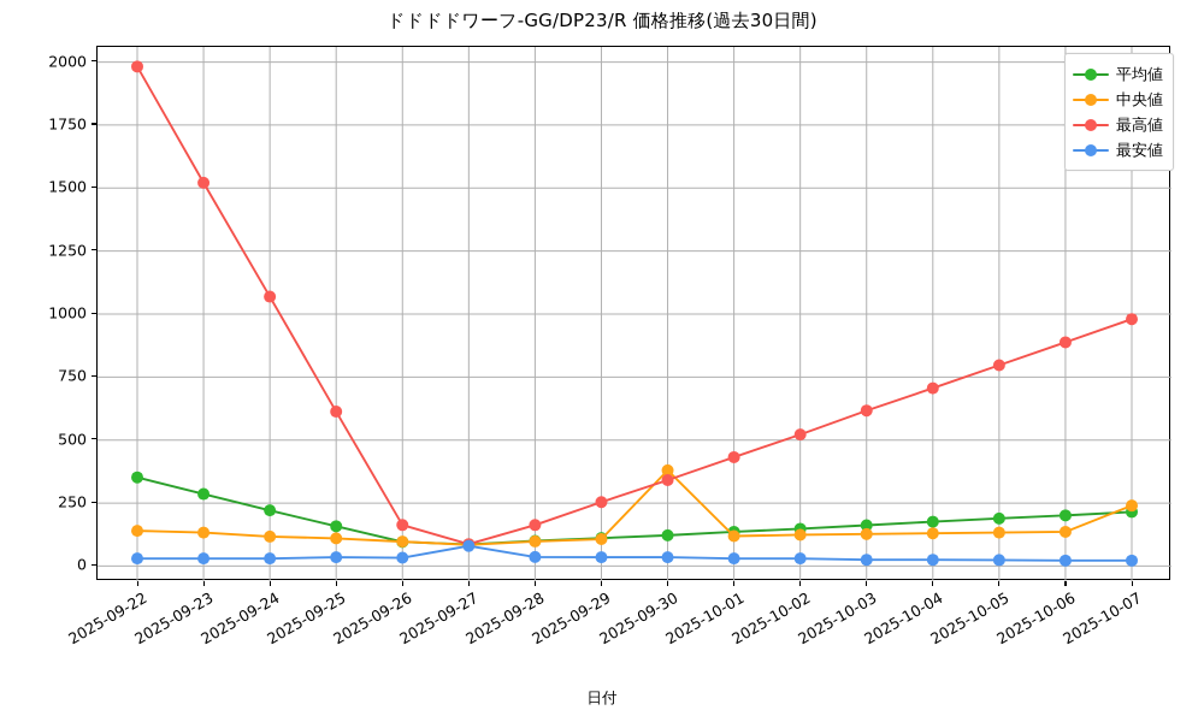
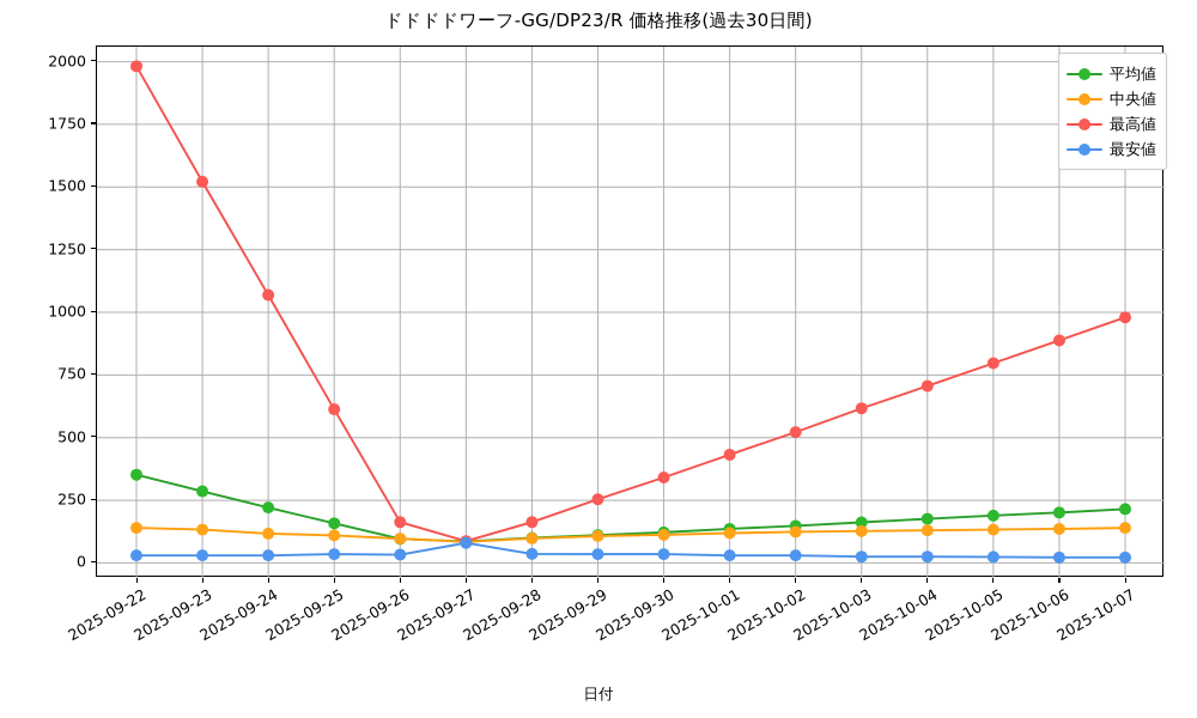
中央値/2025-09-30: 380 -> 110
中央値/2025-10-07: 240 -> 140
